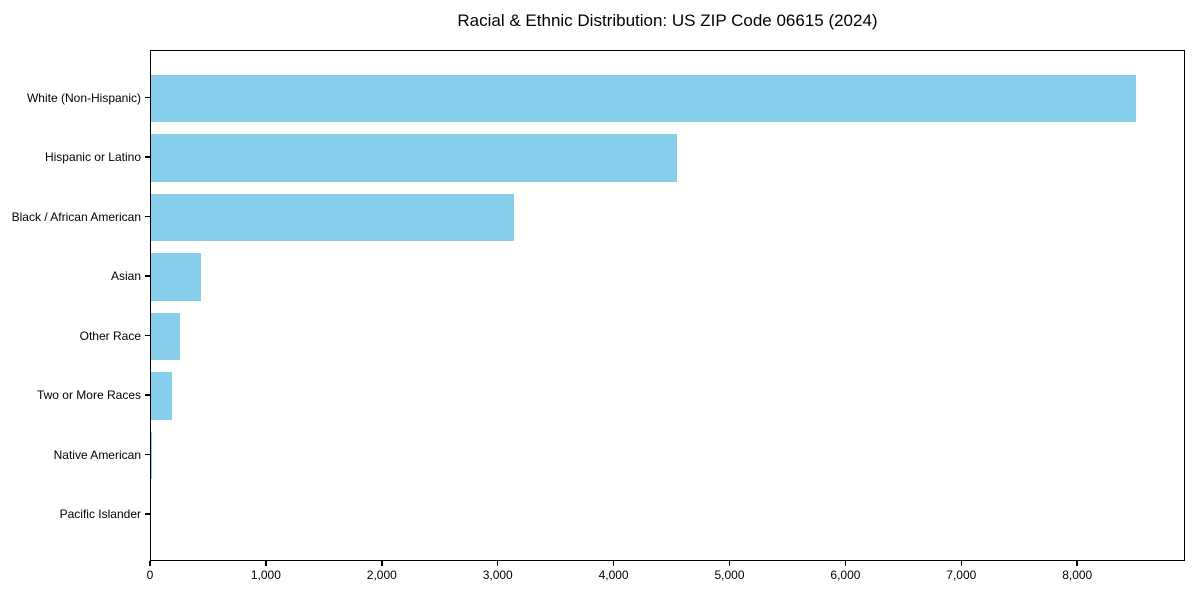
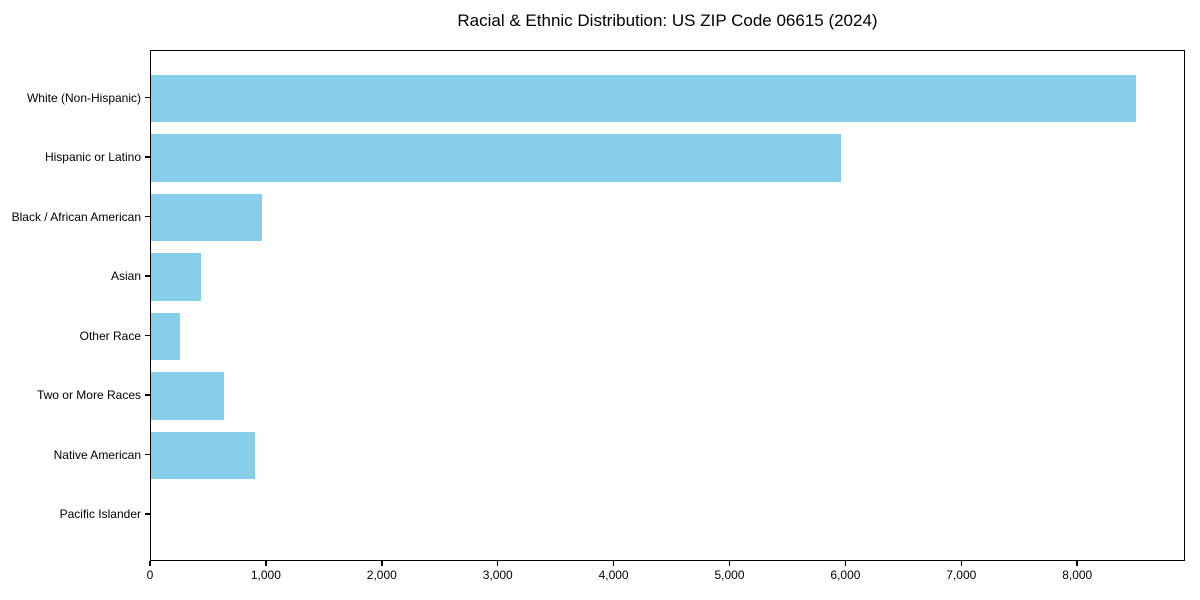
Hispanic or Latino: 4540 -> 5950
Black / African American: 3130 -> 960
Two or More Races: 180 -> 630
Native American: 10 -> 900
